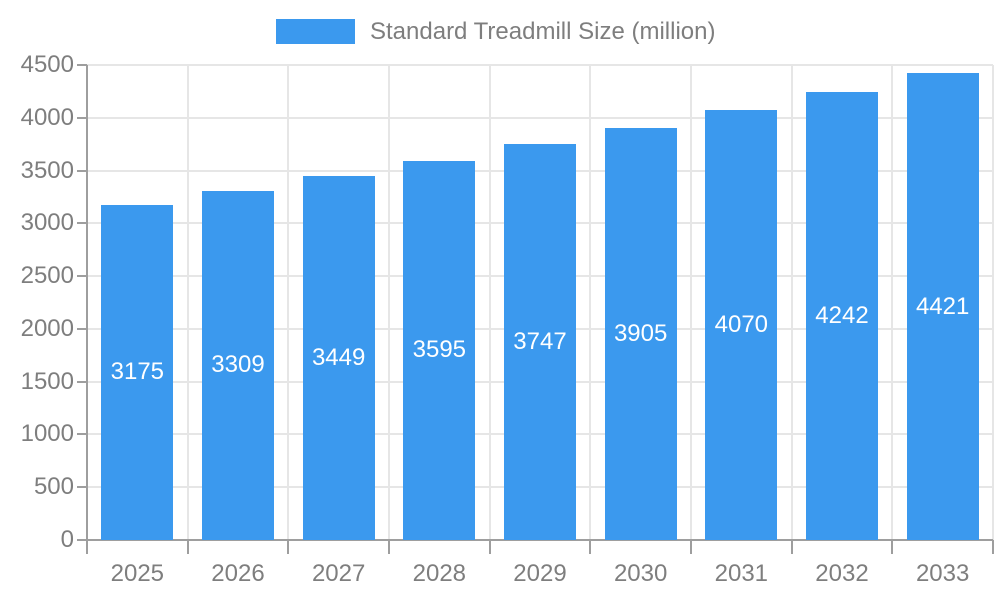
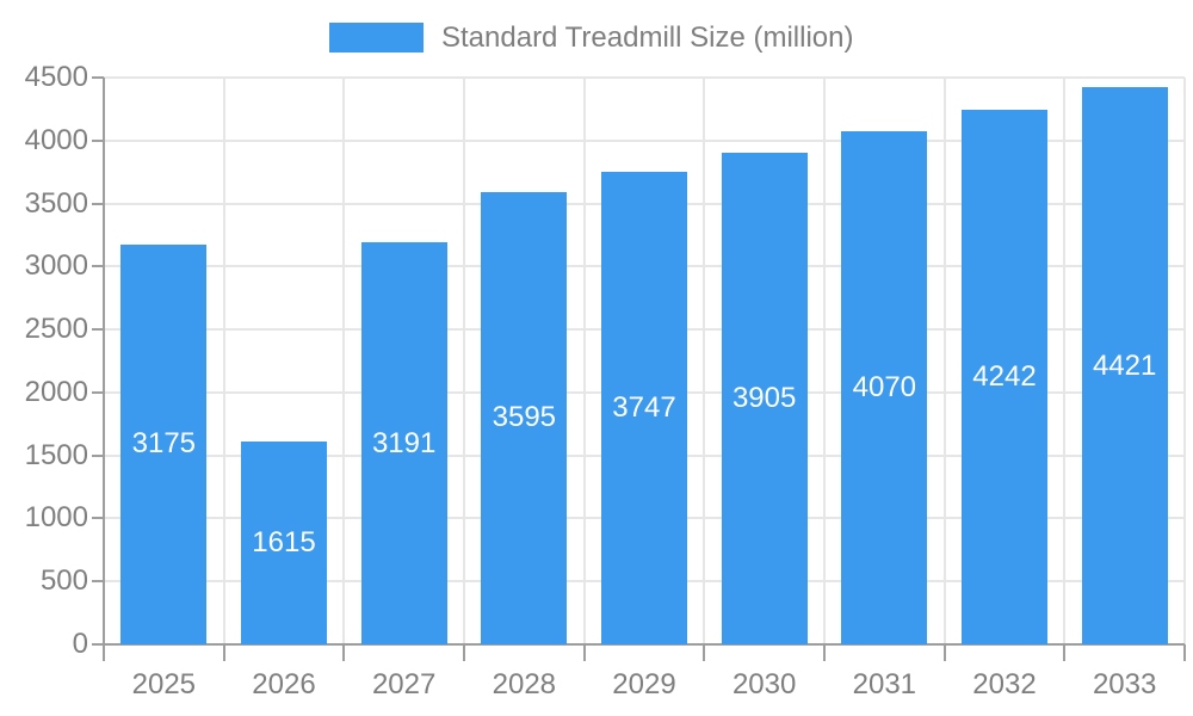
2026: 3309 -> 1615
2027: 3449 -> 3191
